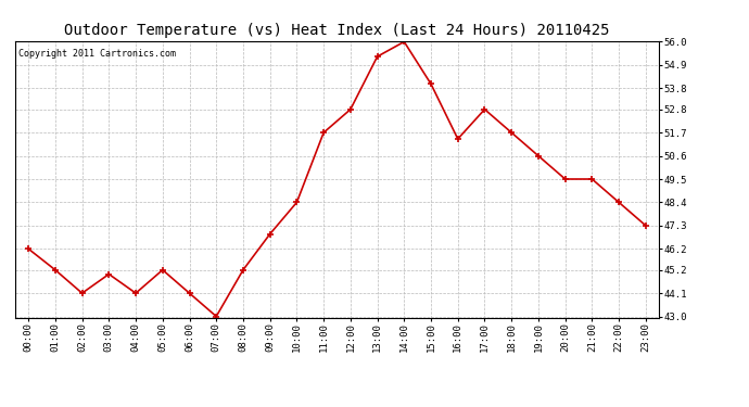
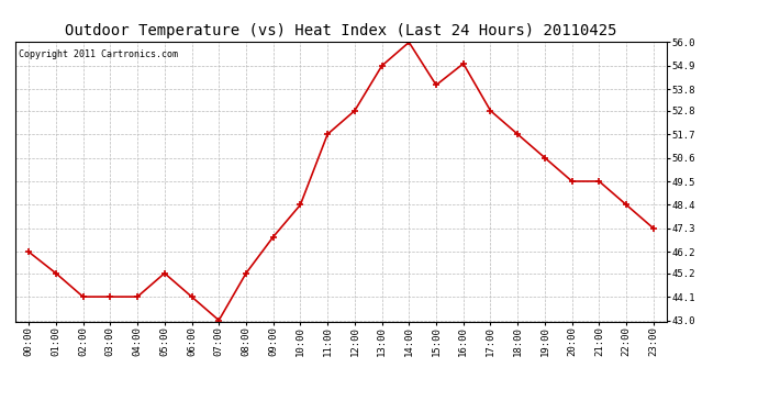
03:00: 45.0 -> 44.1
13:00: 55.3 -> 54.9
16:00: 51.4 -> 55.0
